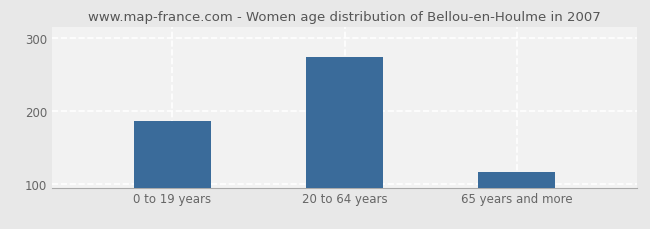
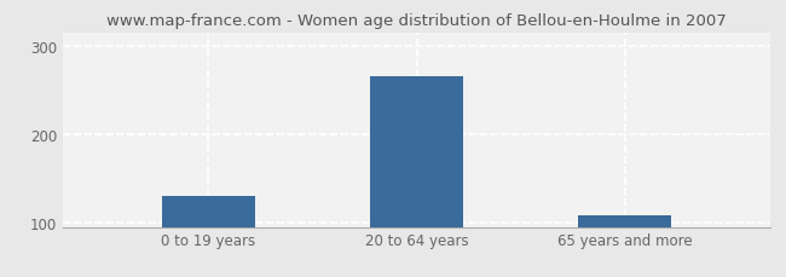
0 to 19 years: 186 -> 130
20 to 64 years: 274 -> 265
65 years and more: 116 -> 108
